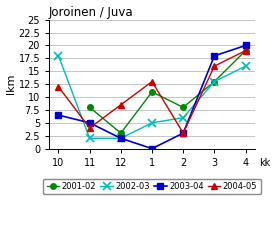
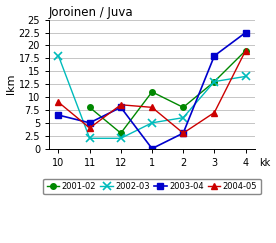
2004-05/10: 12.0 -> 9.0
2003-04/12: 2.0 -> 8.0
2004-05/1: 13.0 -> 8.0
2004-05/3: 16.0 -> 7.0
2002-03/4: 16 -> 14
2003-04/4: 20.0 -> 22.5
